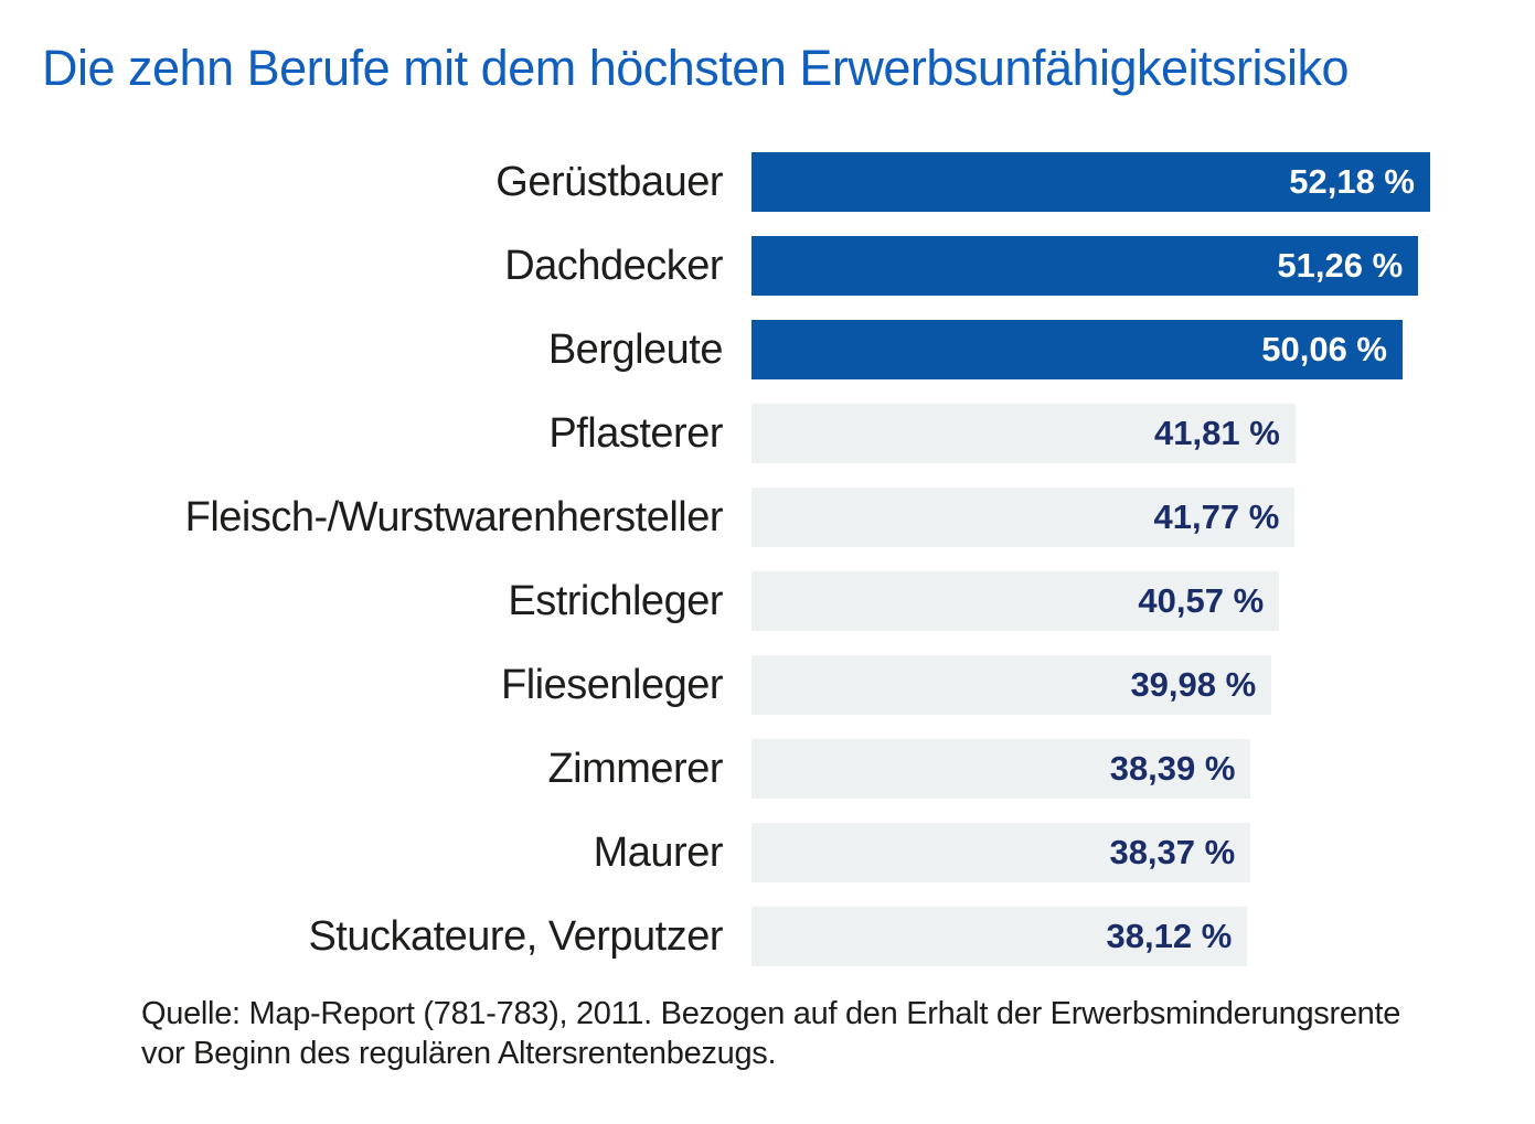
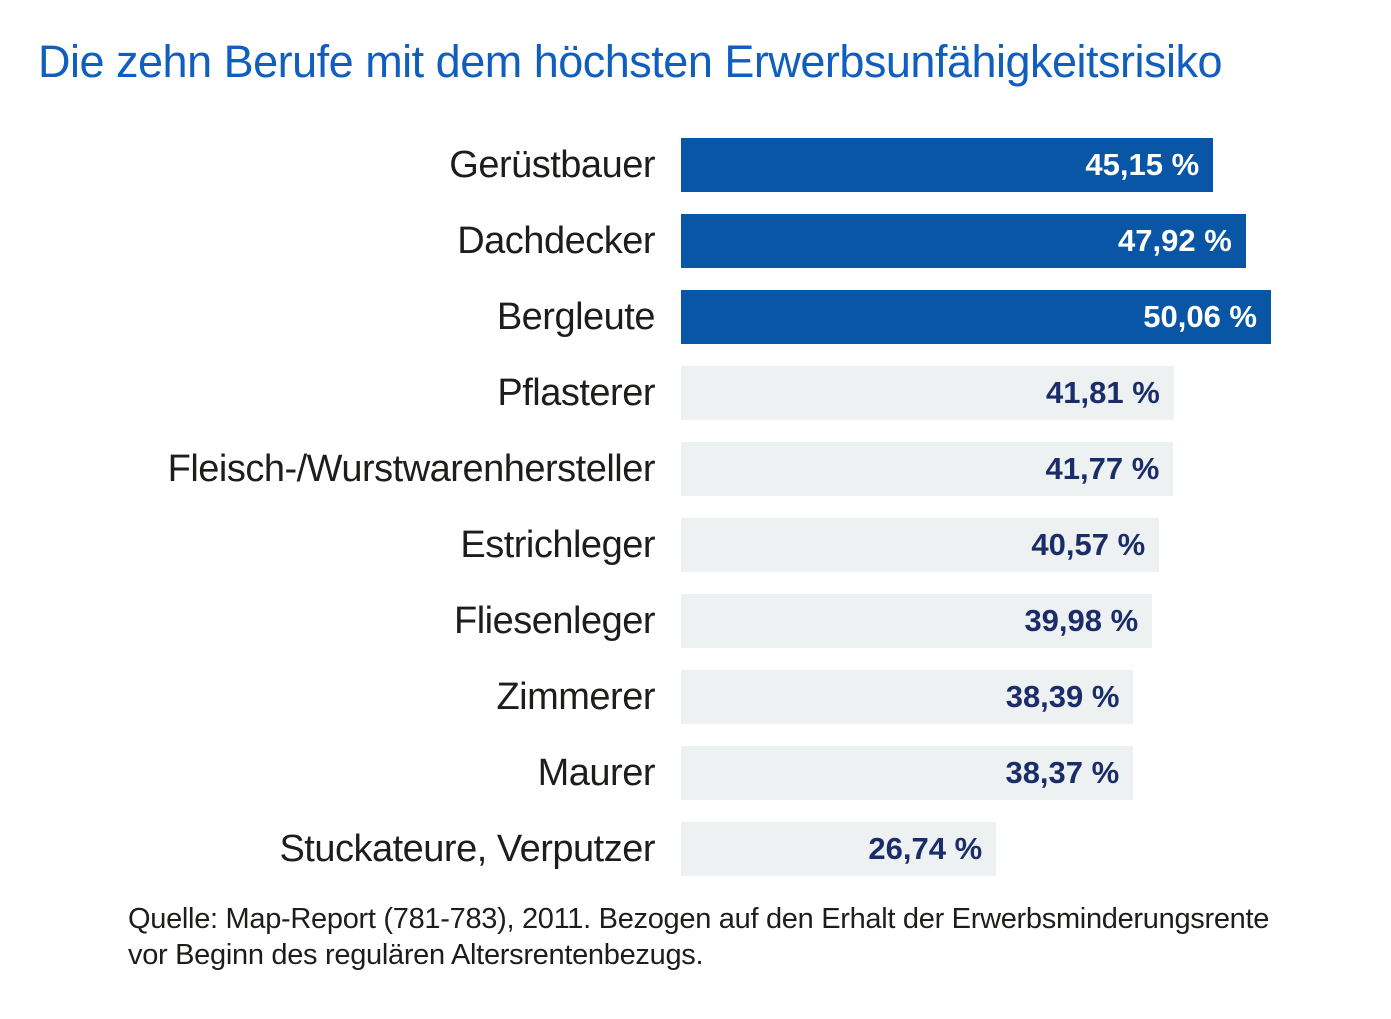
Gerüstbauer: 52,18 -> 45,15
Dachdecker: 51,26 -> 47,92
Stuckateure, Verputzer: 38,12 -> 26,74
